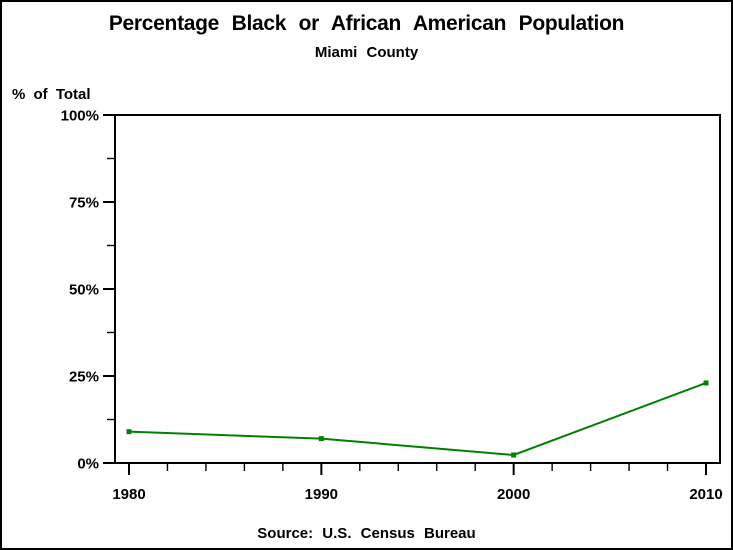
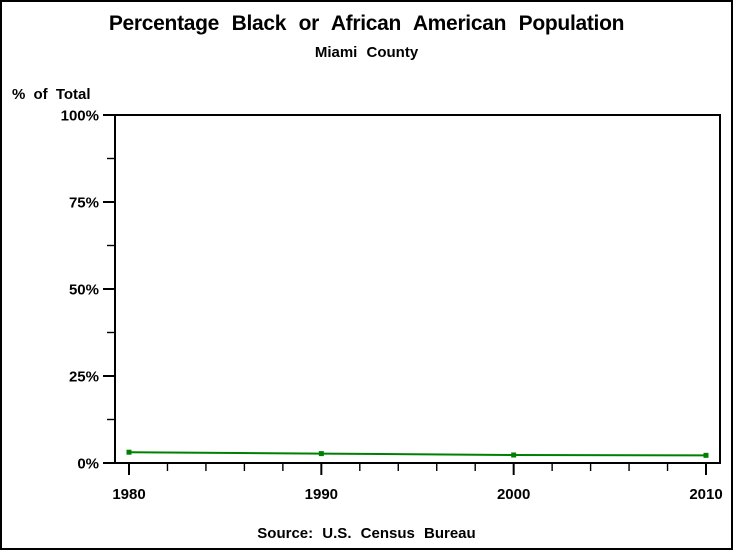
1980: 9% -> 3%
1990: 7% -> 3%
2010: 23% -> 2%
